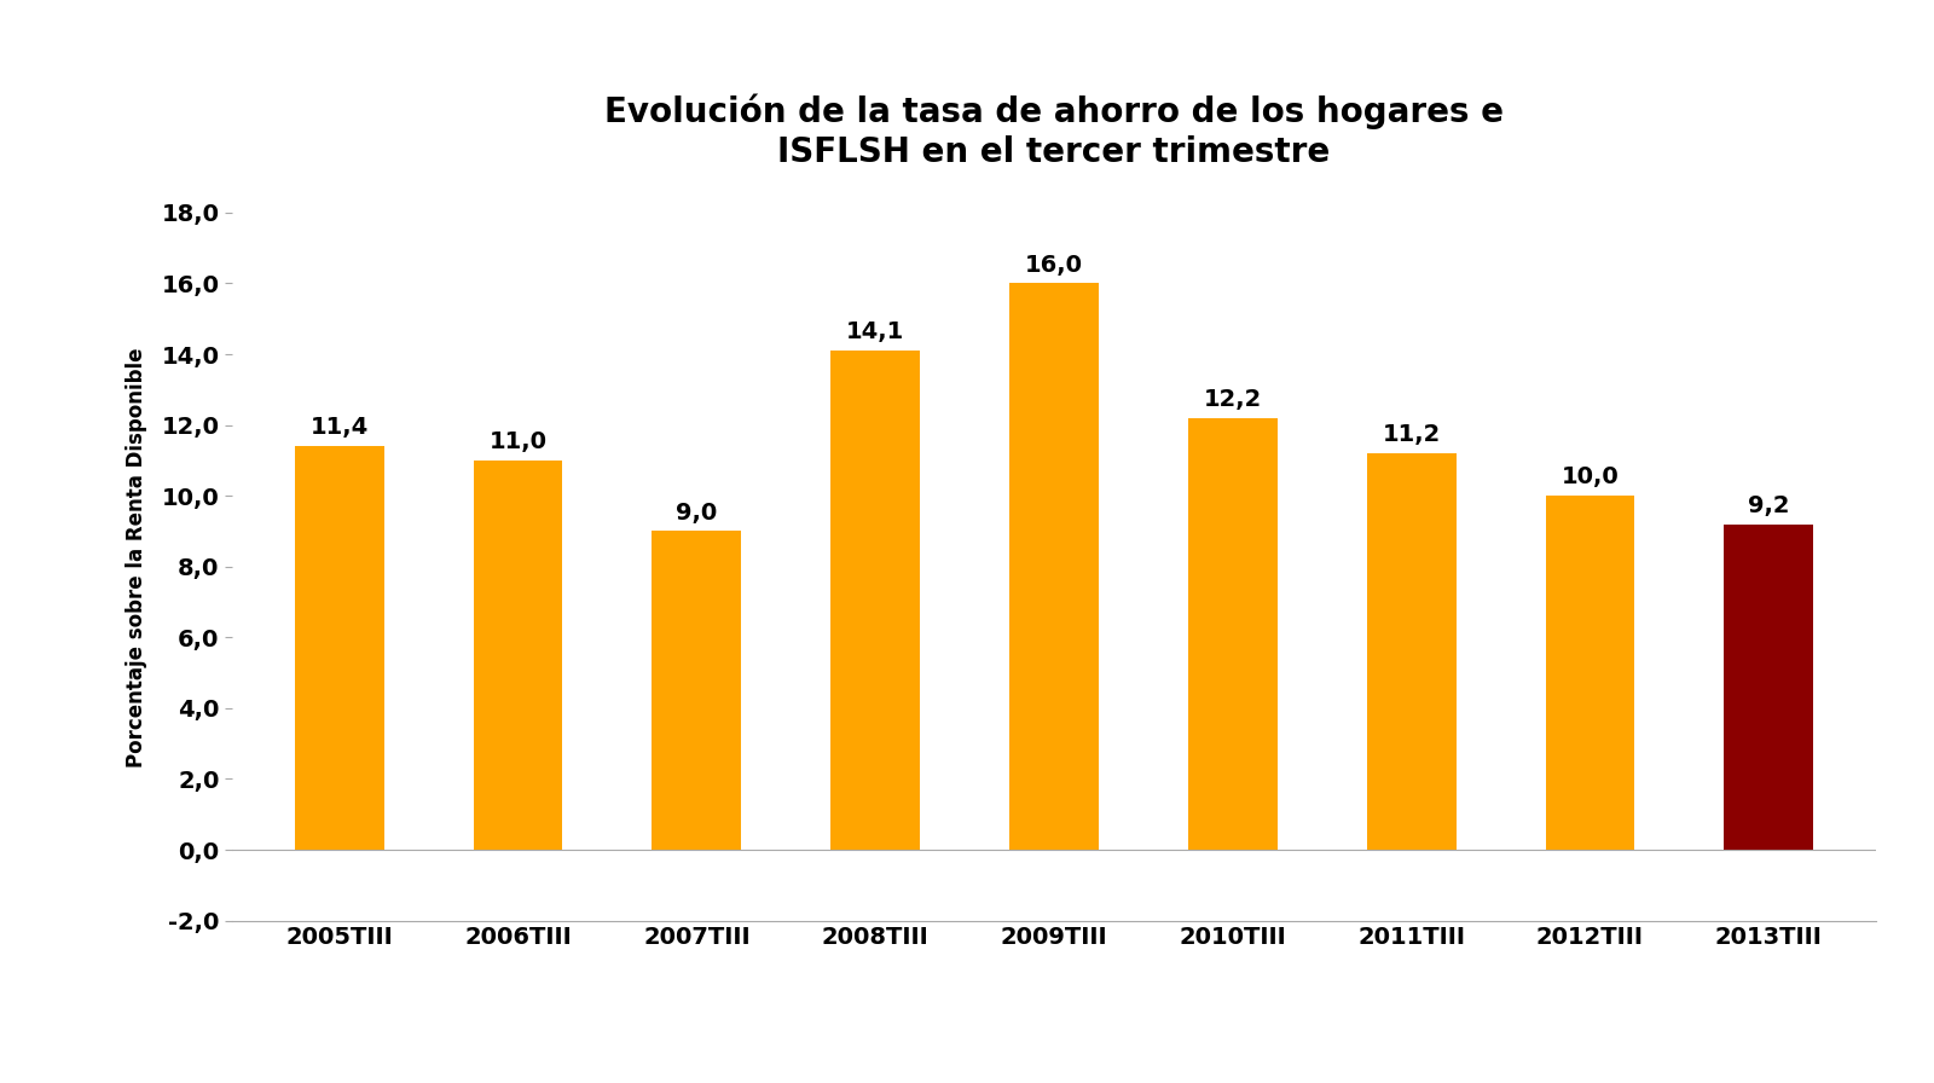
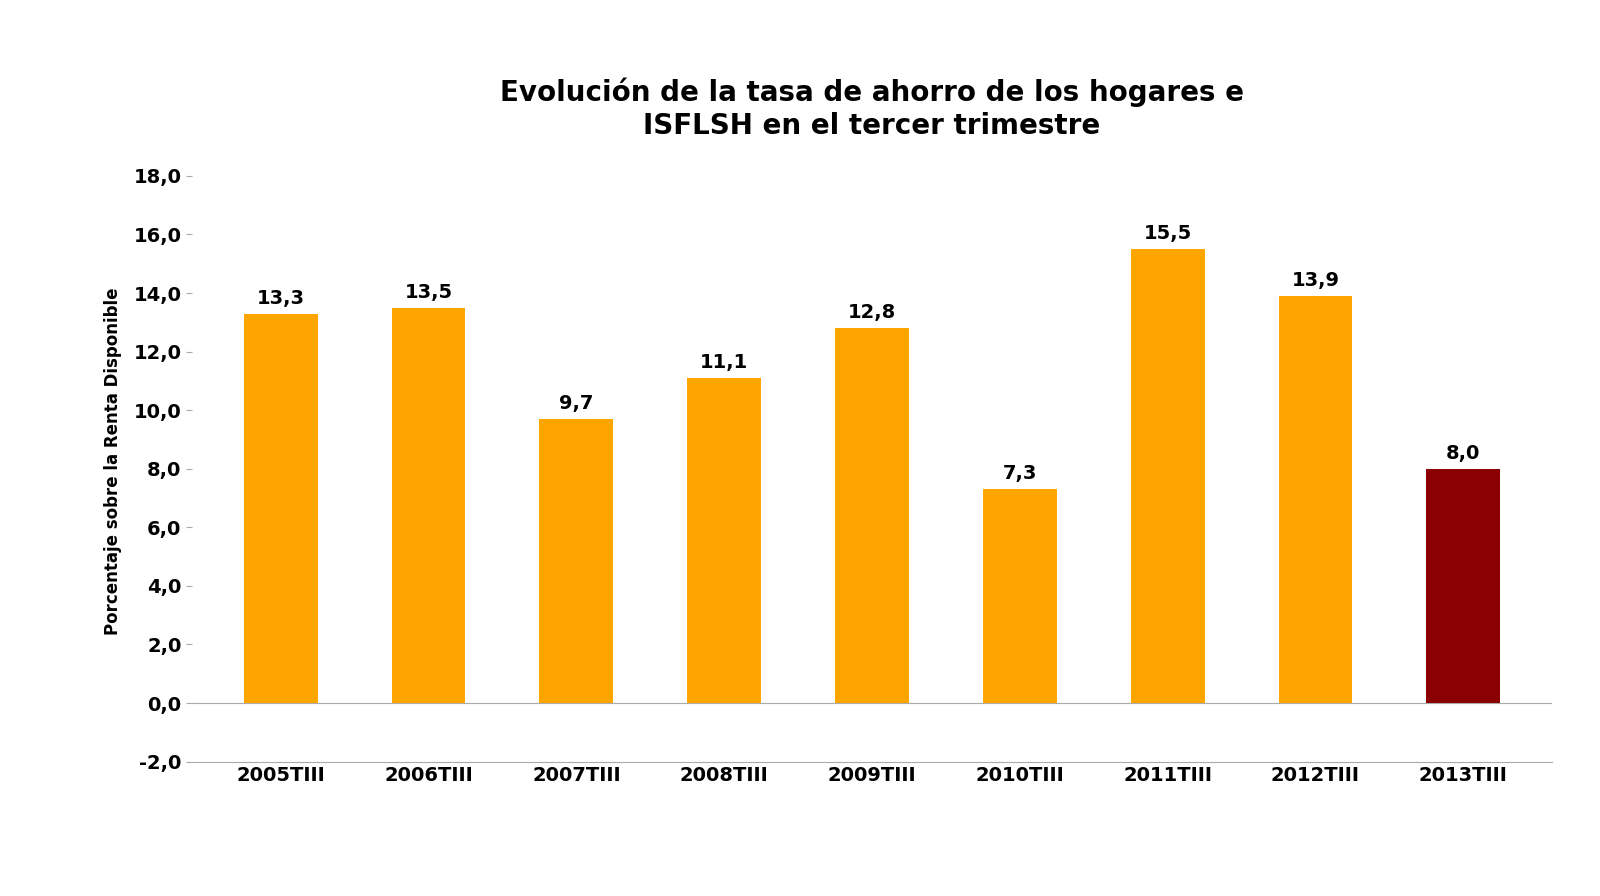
2005TIII: 11,4 -> 13,3
2006TIII: 11,0 -> 13,5
2007TIII: 9,0 -> 9,7
2008TIII: 14,1 -> 11,1
2009TIII: 16,0 -> 12,8
2010TIII: 12,2 -> 7,3
2011TIII: 11,2 -> 15,5
2012TIII: 10,0 -> 13,9
2013TIII: 9,2 -> 8,0
